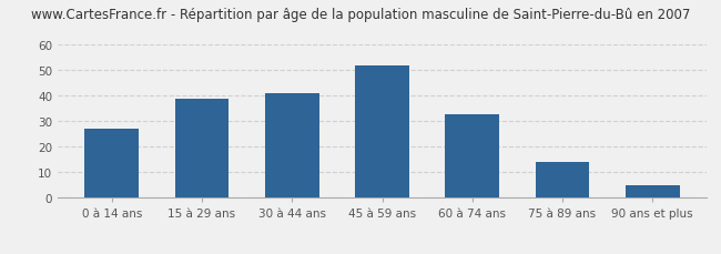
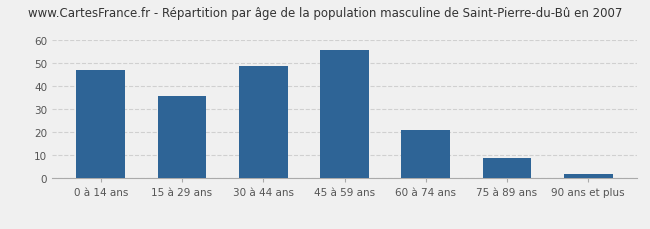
0 à 14 ans: 27 -> 47
15 à 29 ans: 39 -> 36
30 à 44 ans: 41 -> 49
45 à 59 ans: 52 -> 56
60 à 74 ans: 33 -> 21
75 à 89 ans: 14 -> 9
90 ans et plus: 5 -> 2
